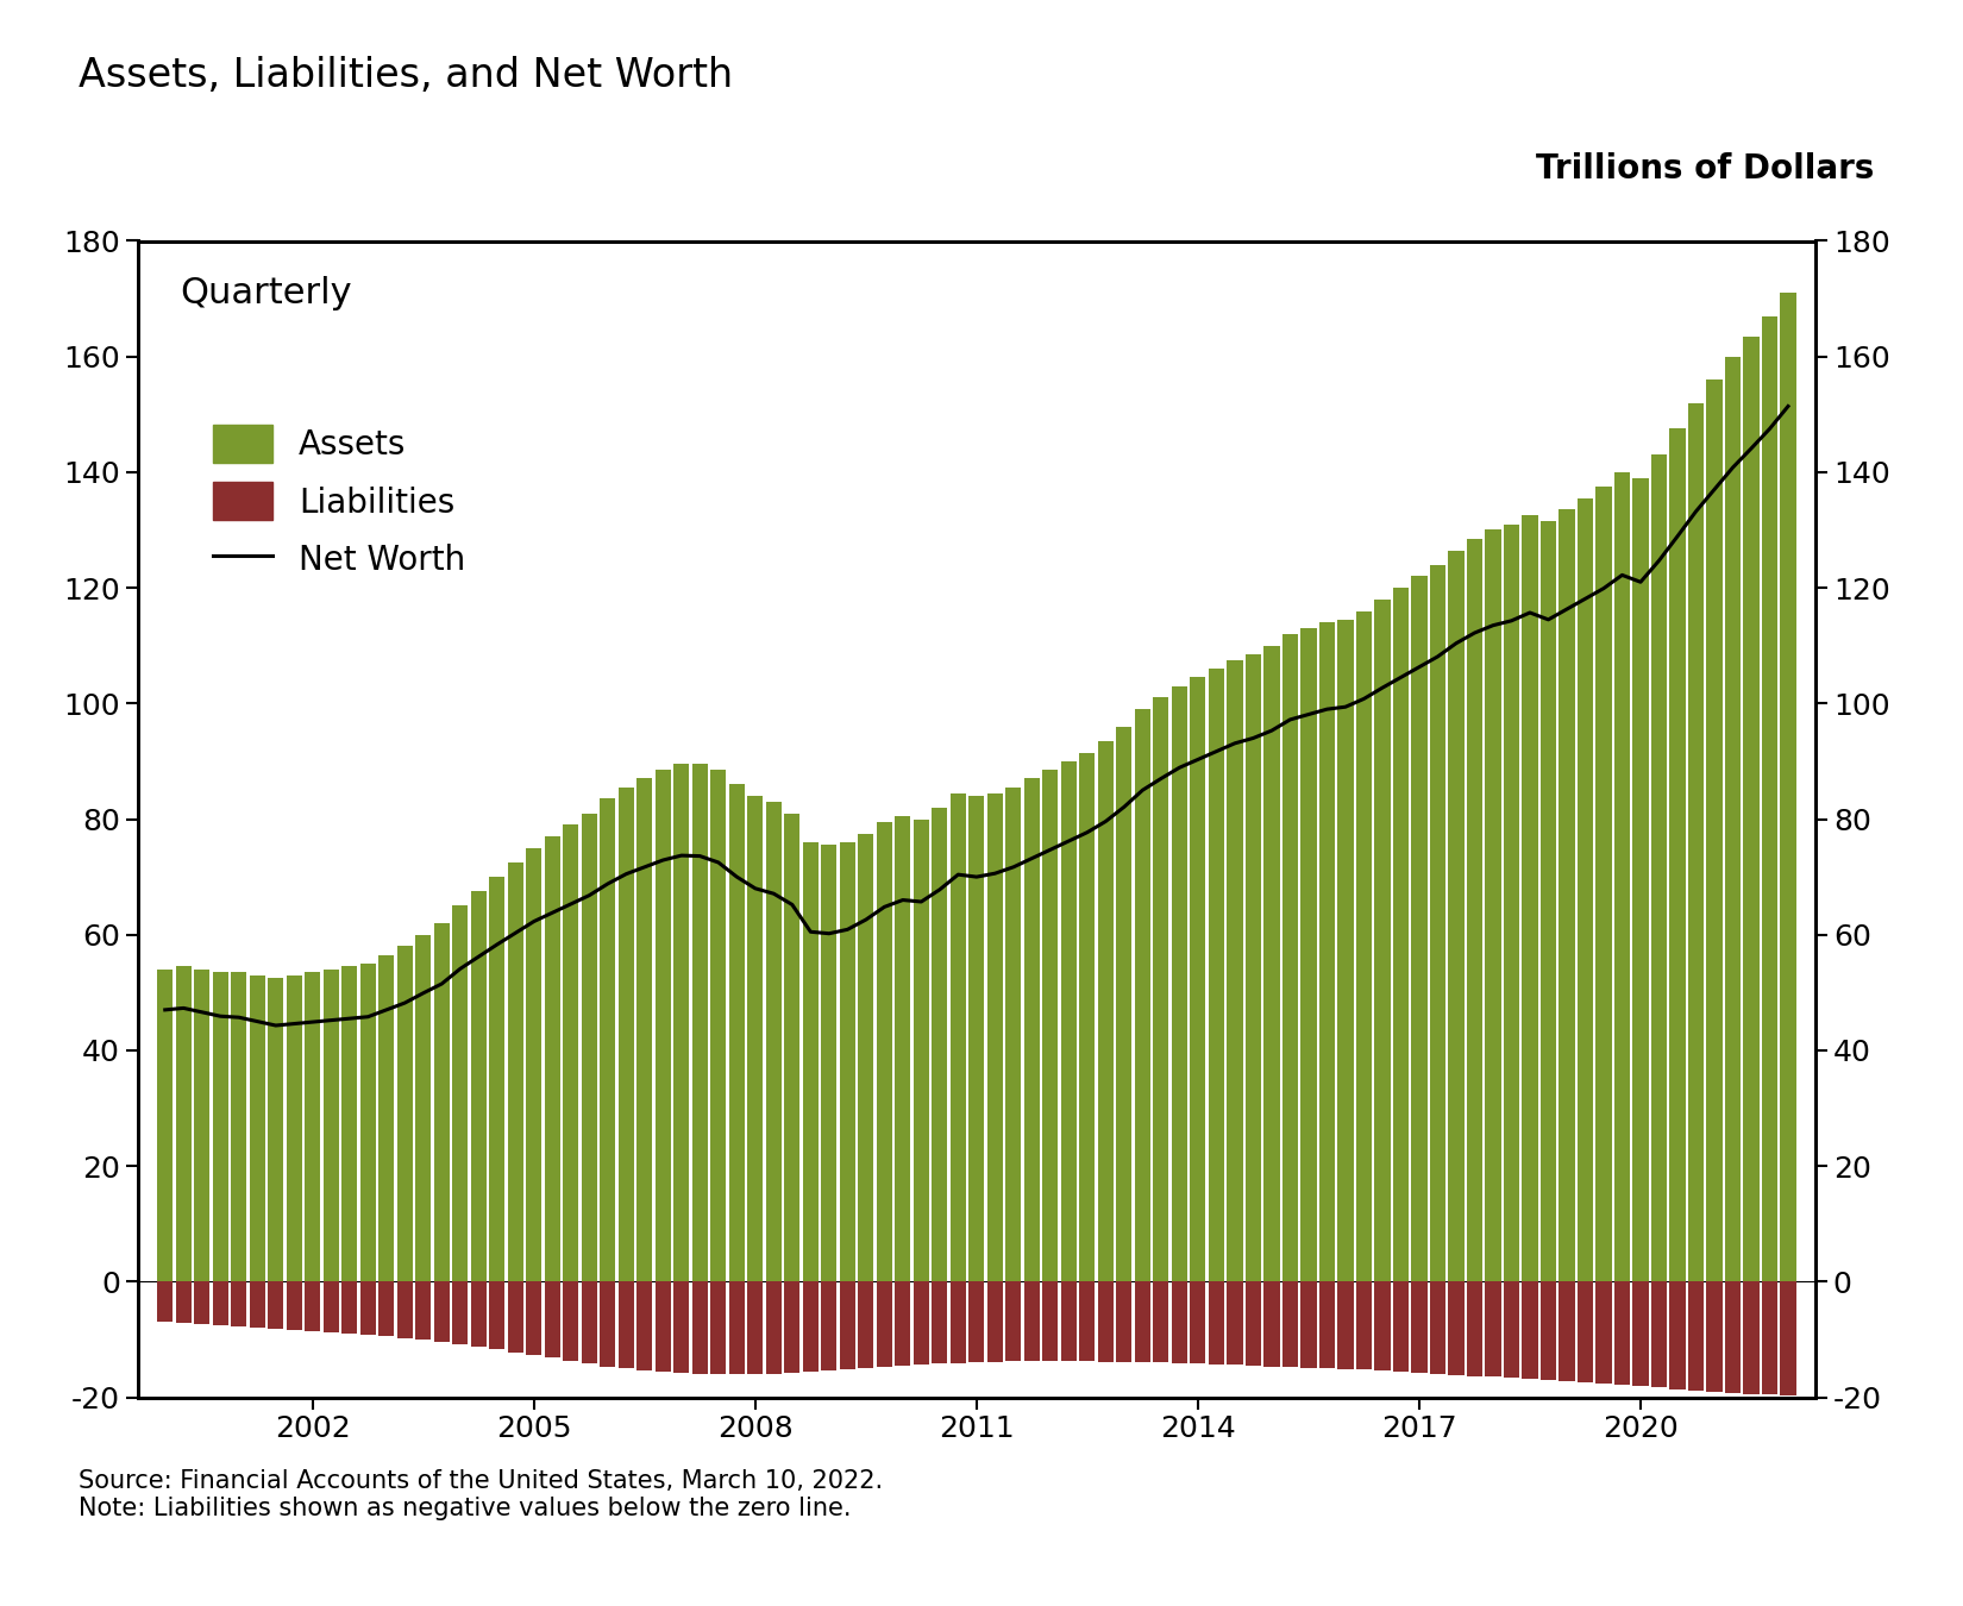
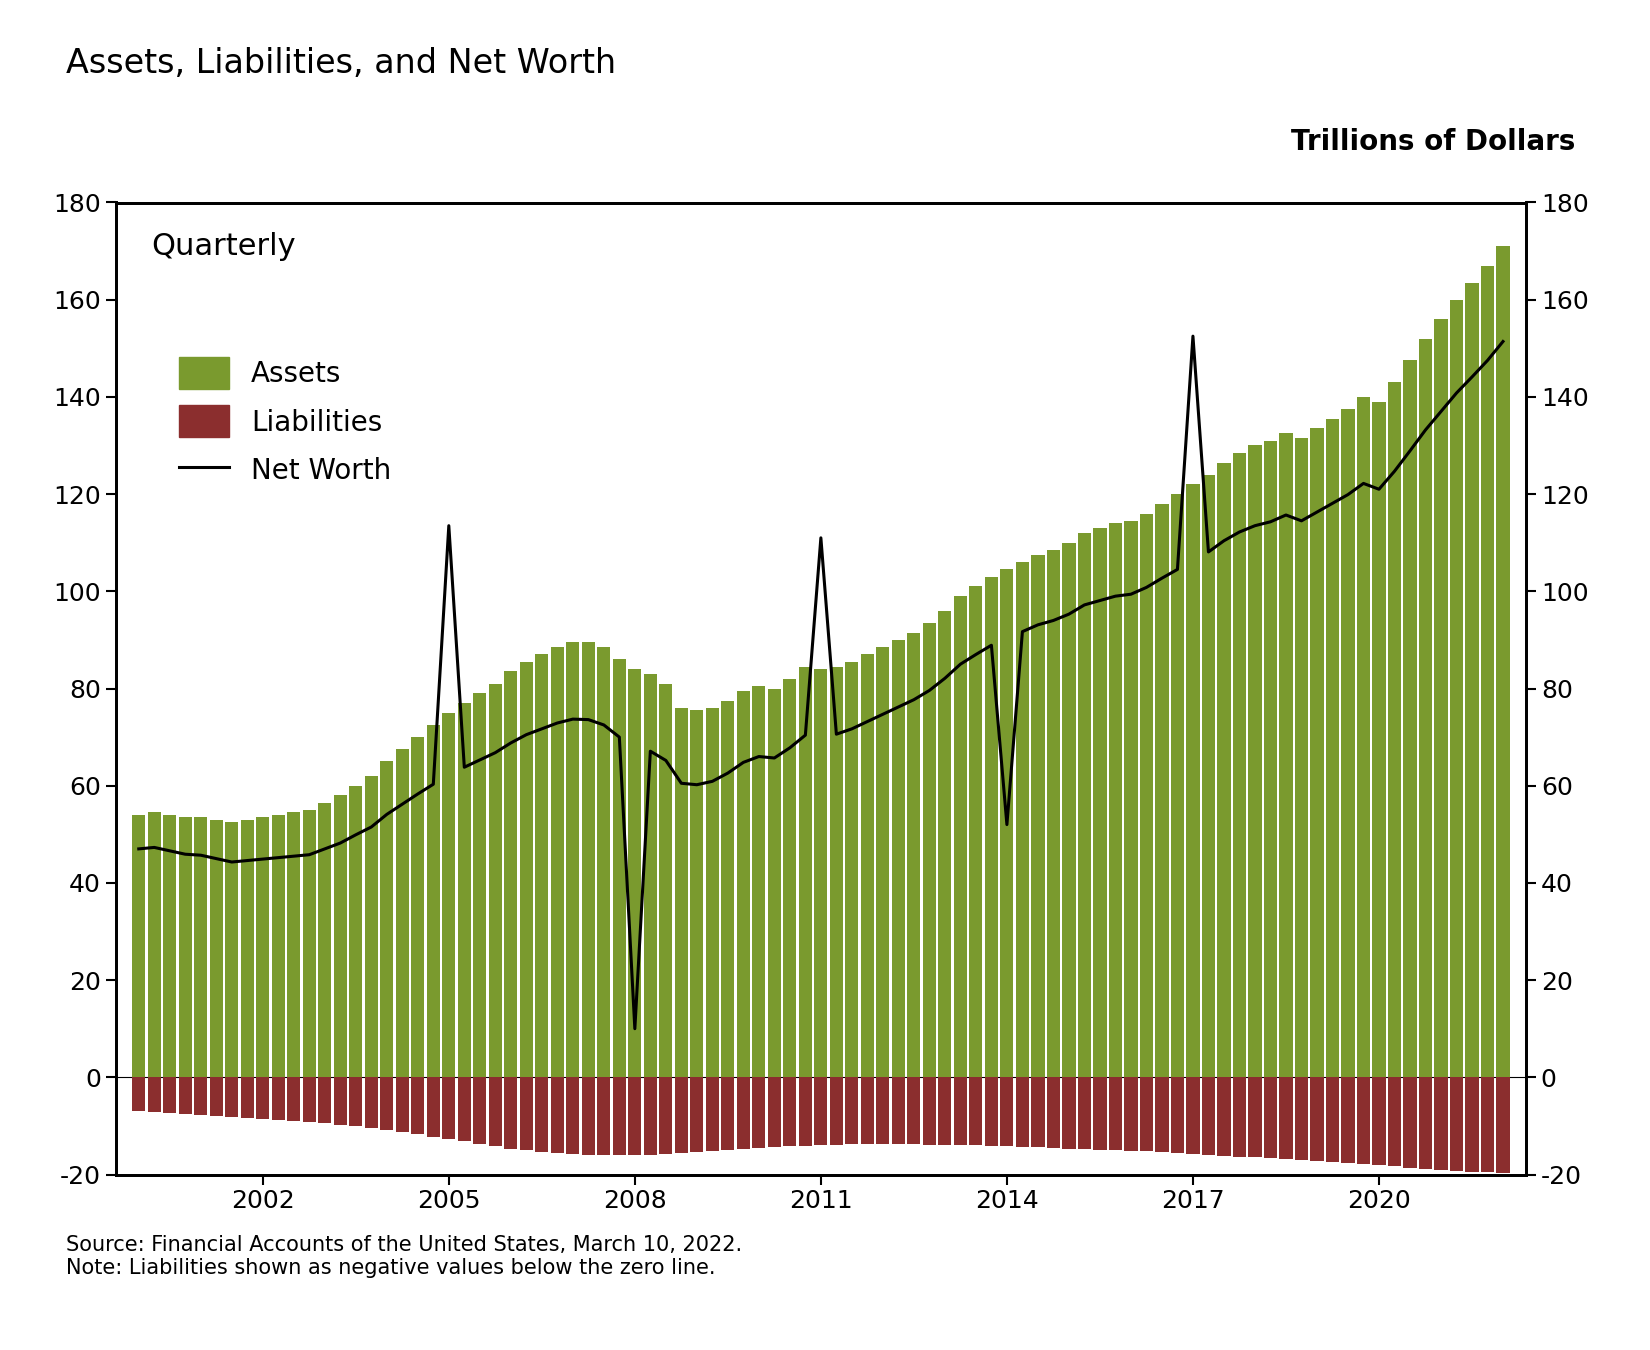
Net Worth/2005: 62.3 -> 113.5
Net Worth/2008: 68.0 -> 10.0
Net Worth/2011: 70.0 -> 111.0
Net Worth/2014: 90.3 -> 52.0
Net Worth/2017: 106.3 -> 152.5
